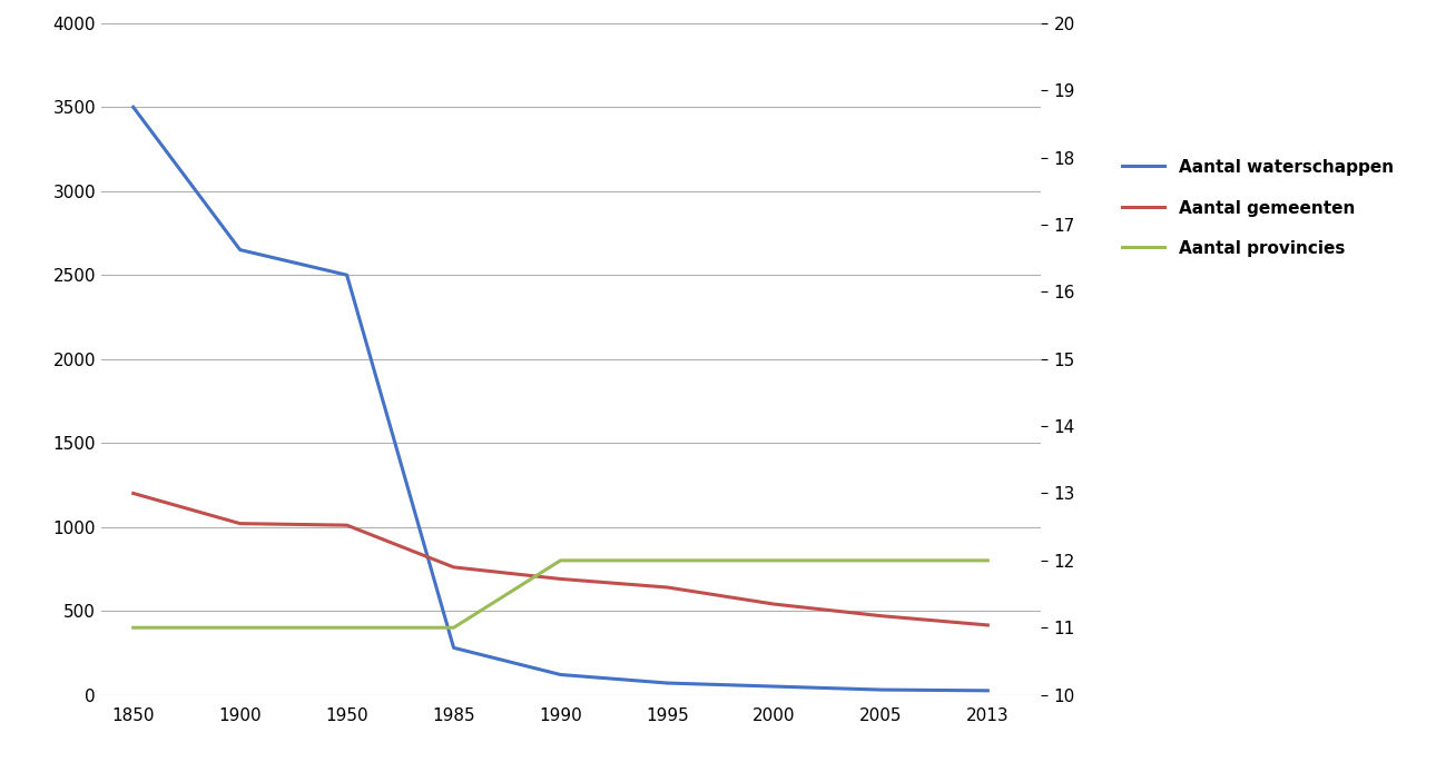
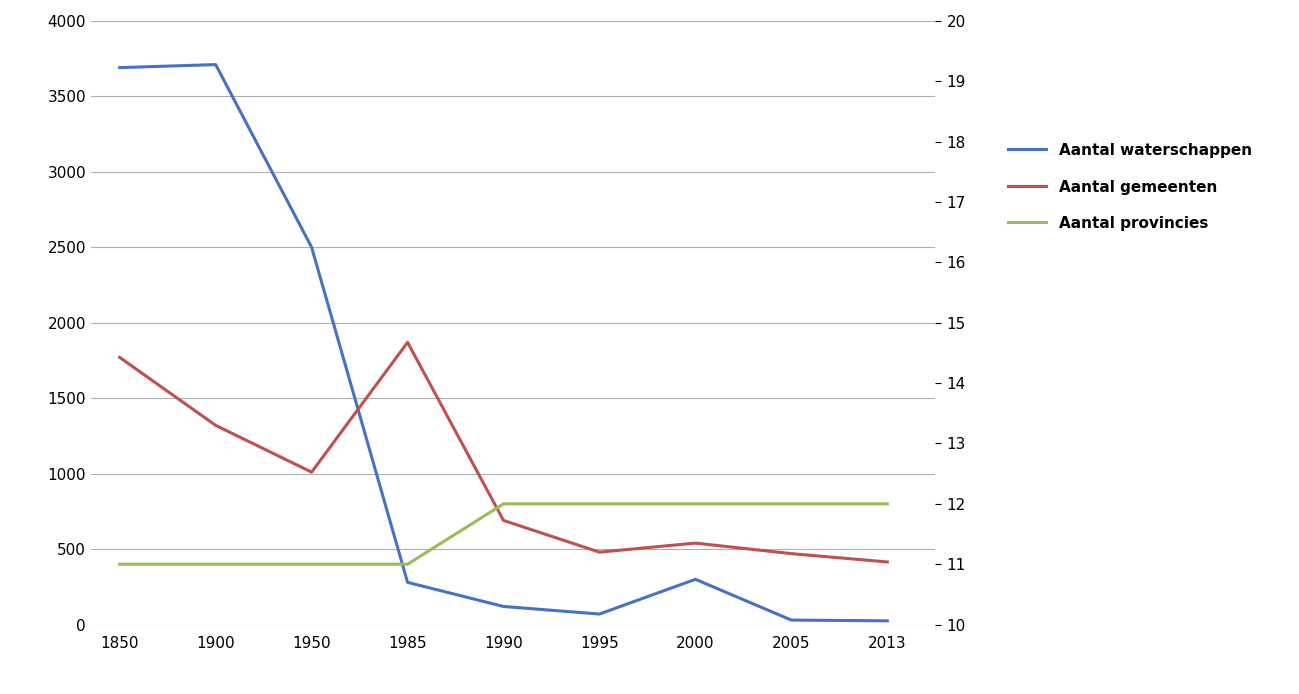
Aantal waterschappen/1850: 3500 -> 3690
Aantal gemeenten/1850: 1200 -> 1770
Aantal waterschappen/1900: 2650 -> 3710
Aantal gemeenten/1900: 1020 -> 1320
Aantal gemeenten/1985: 760 -> 1870
Aantal gemeenten/1995: 640 -> 480
Aantal waterschappen/2000: 50 -> 300
